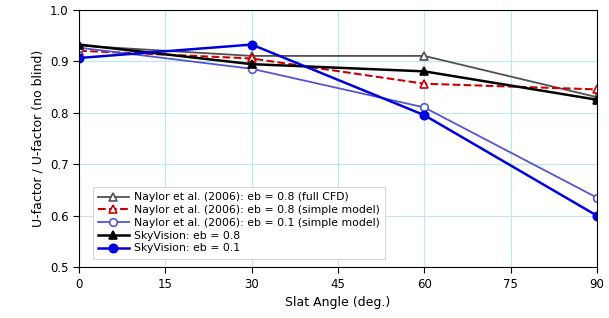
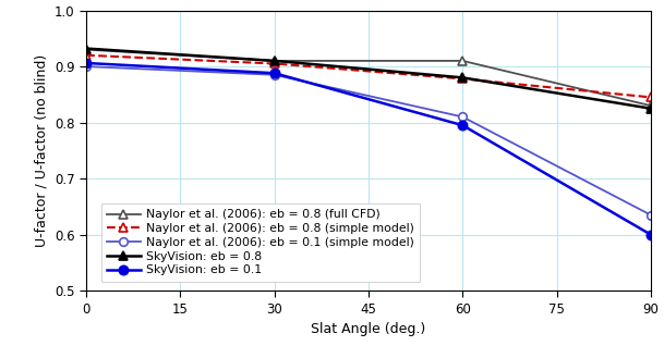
Naylor et al. (2006): eb = 0.1 (simple model)/0: 0.926 -> 0.900
SkyVision: eb = 0.8/30: 0.894 -> 0.910
SkyVision: eb = 0.1/30: 0.932 -> 0.888
Naylor et al. (2006): eb = 0.8 (simple model)/60: 0.856 -> 0.878
